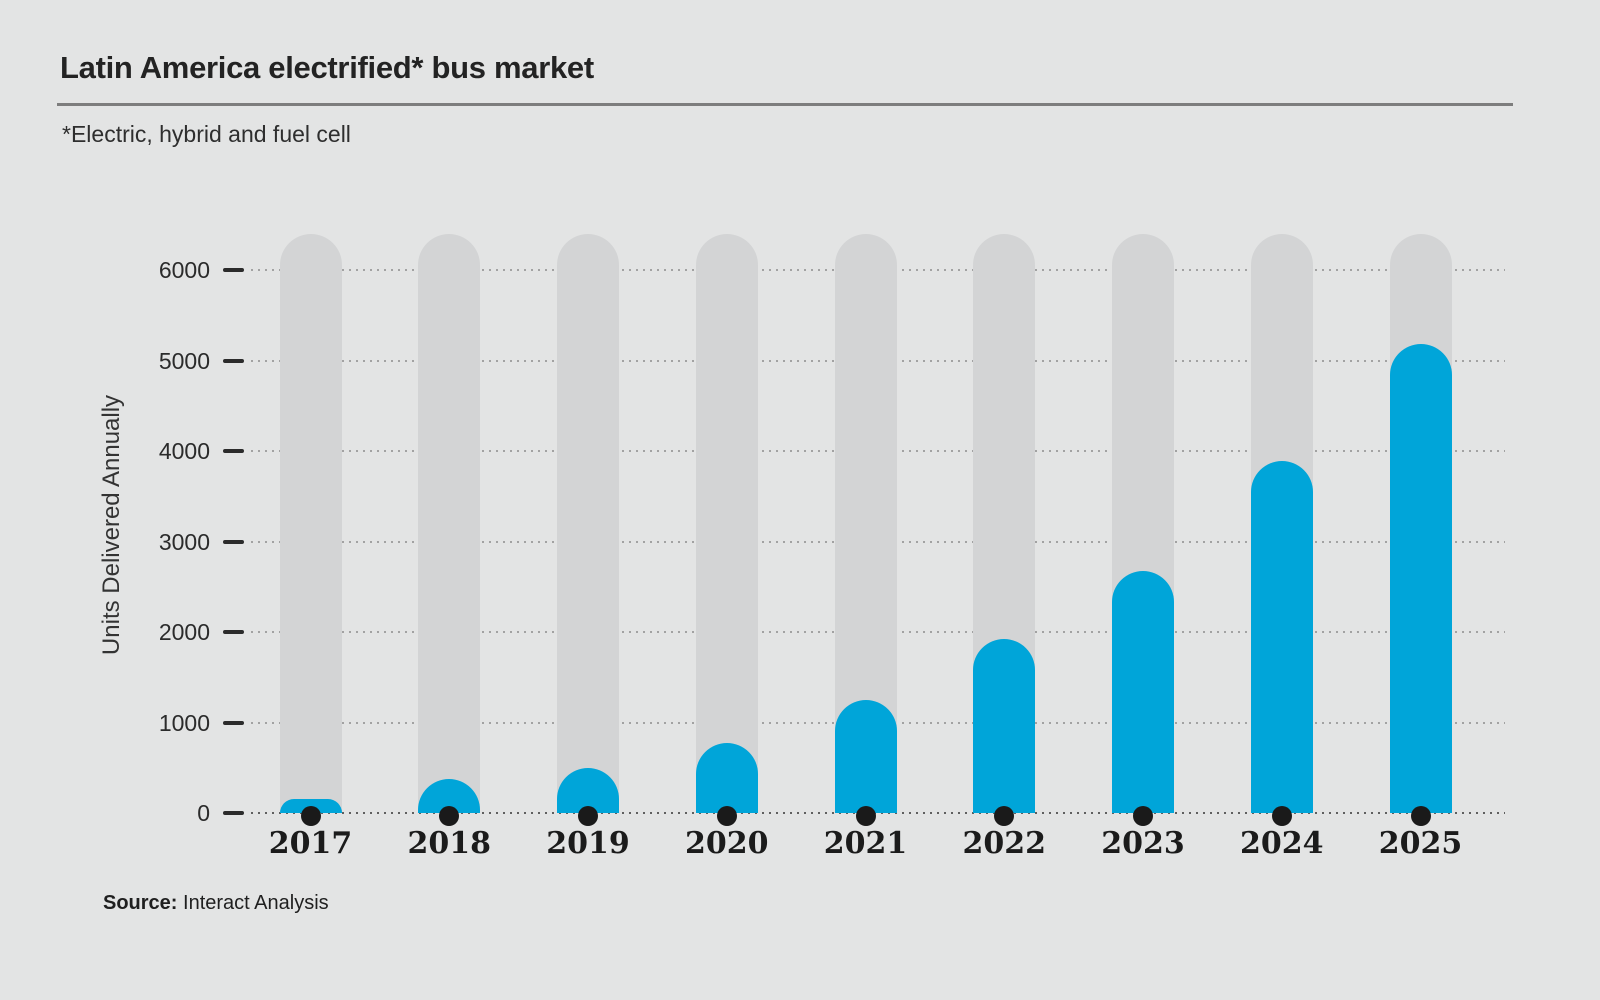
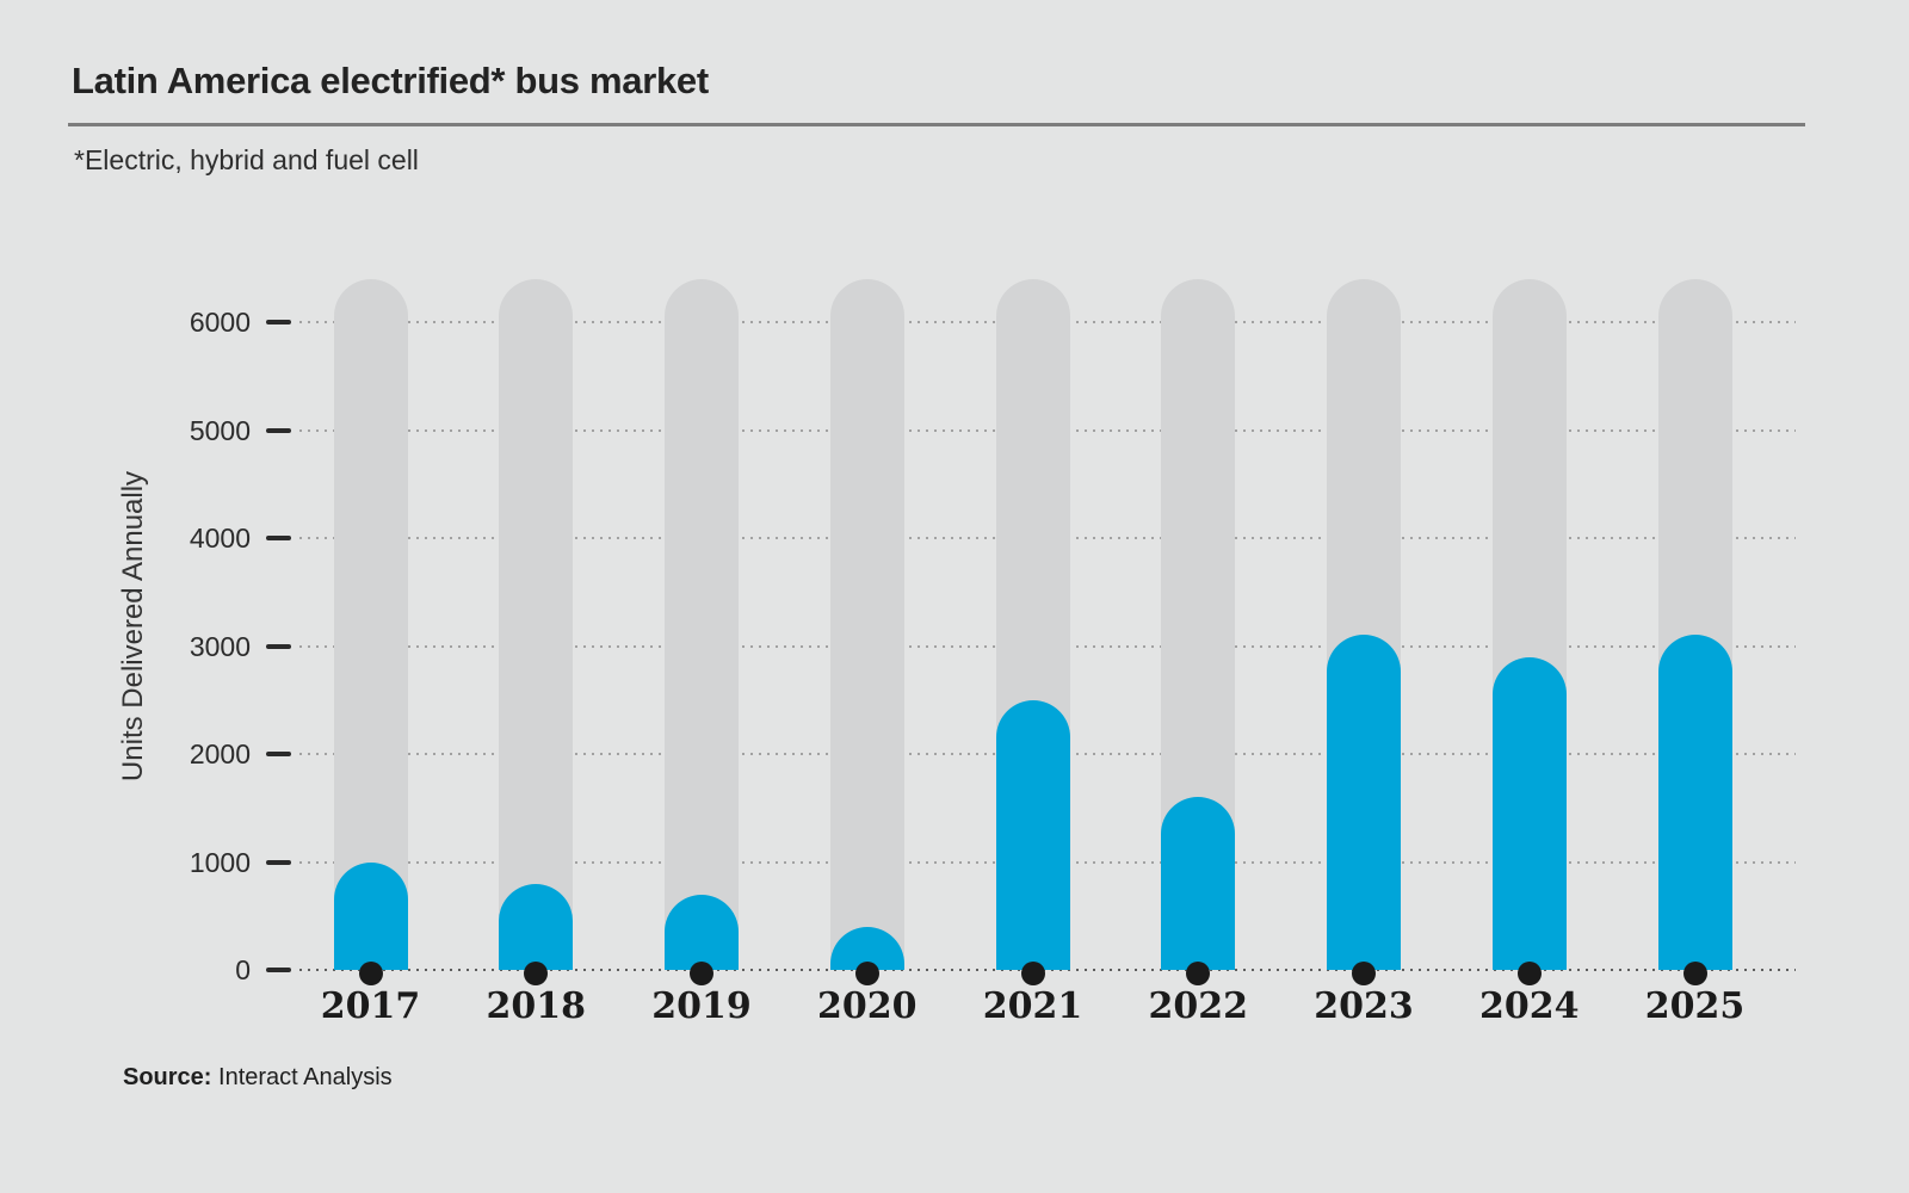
2017: 200 -> 1000
2018: 400 -> 800
2019: 500 -> 700
2020: 800 -> 400
2021: 1200 -> 2500
2022: 1900 -> 1600
2023: 2700 -> 3100
2024: 3900 -> 2900
2025: 5200 -> 3100
